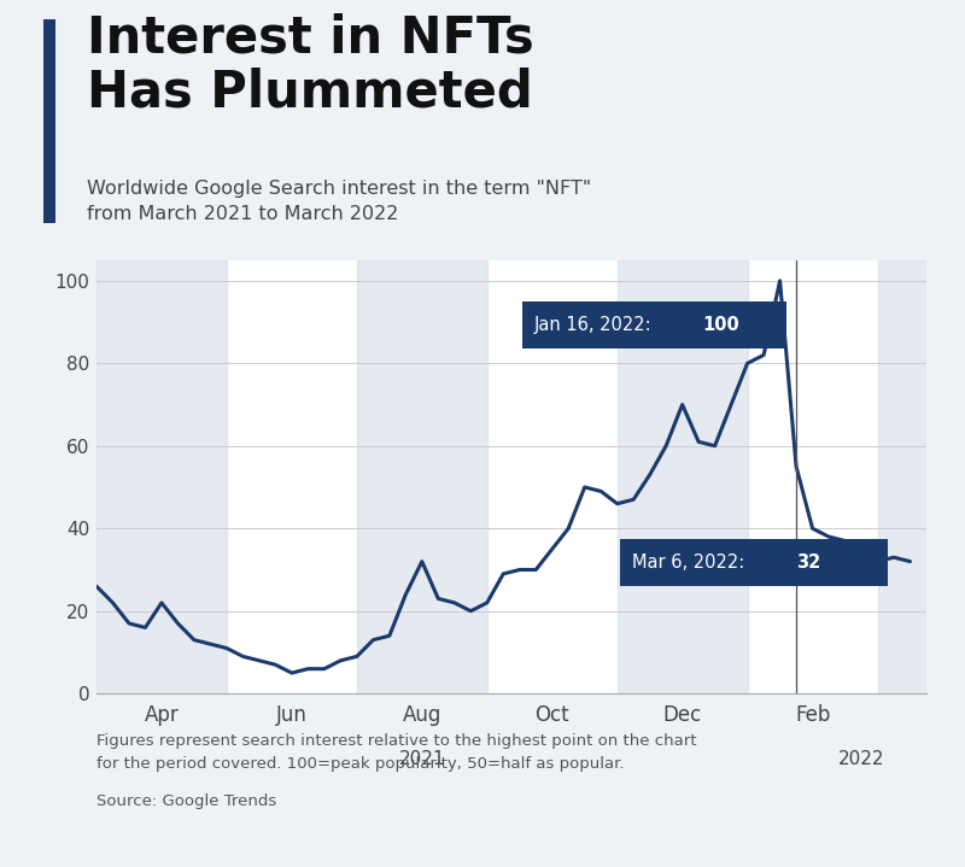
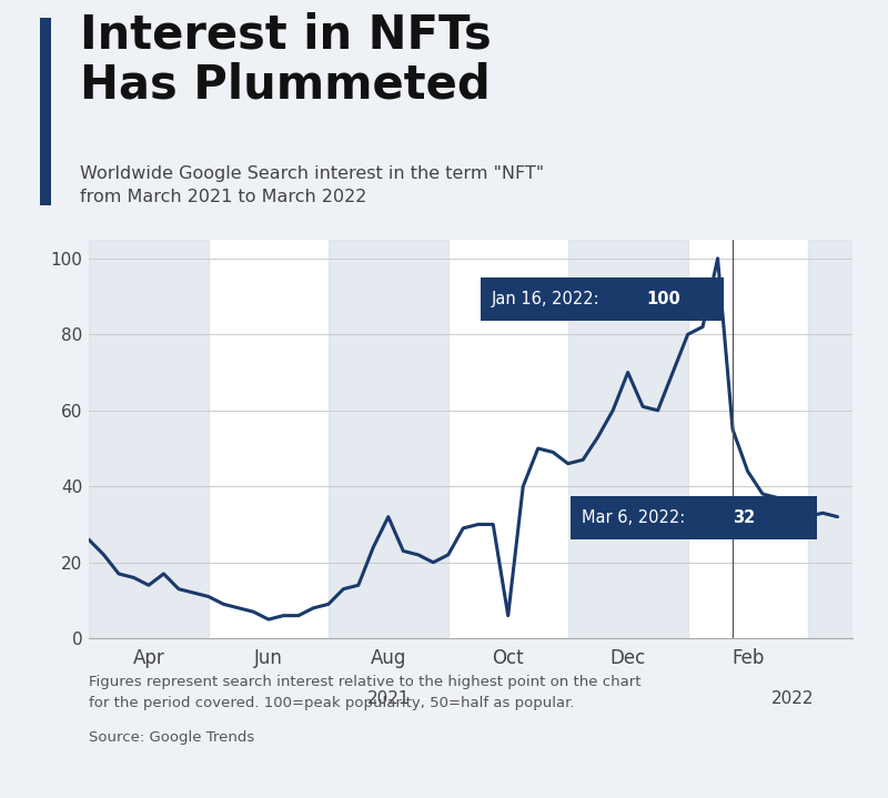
Apr: 22 -> 14
Oct: 35 -> 6
Feb: 40 -> 44
